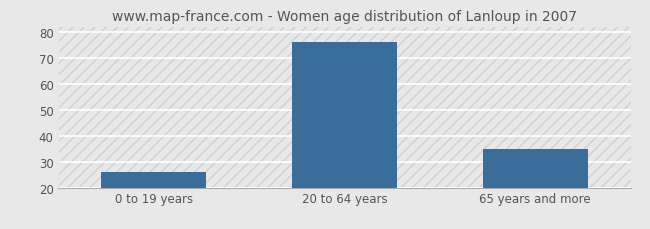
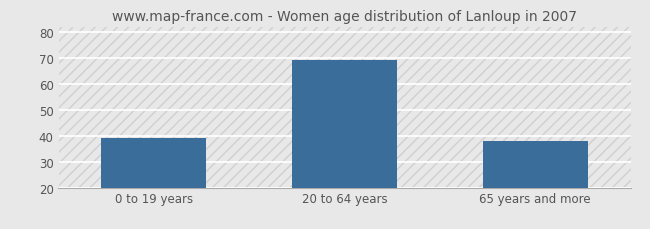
0 to 19 years: 26 -> 39
20 to 64 years: 76 -> 69
65 years and more: 35 -> 38
